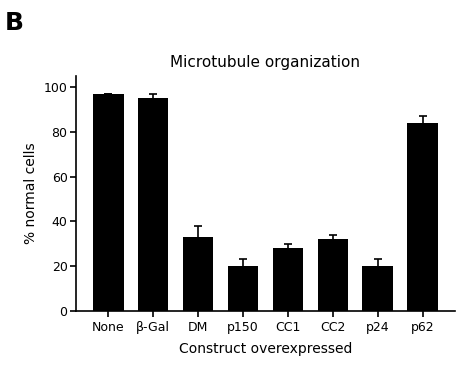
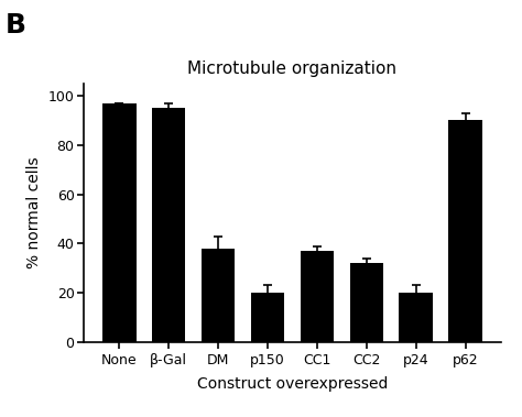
DM: 33 -> 38
CC1: 28 -> 37
p62: 84 -> 90
